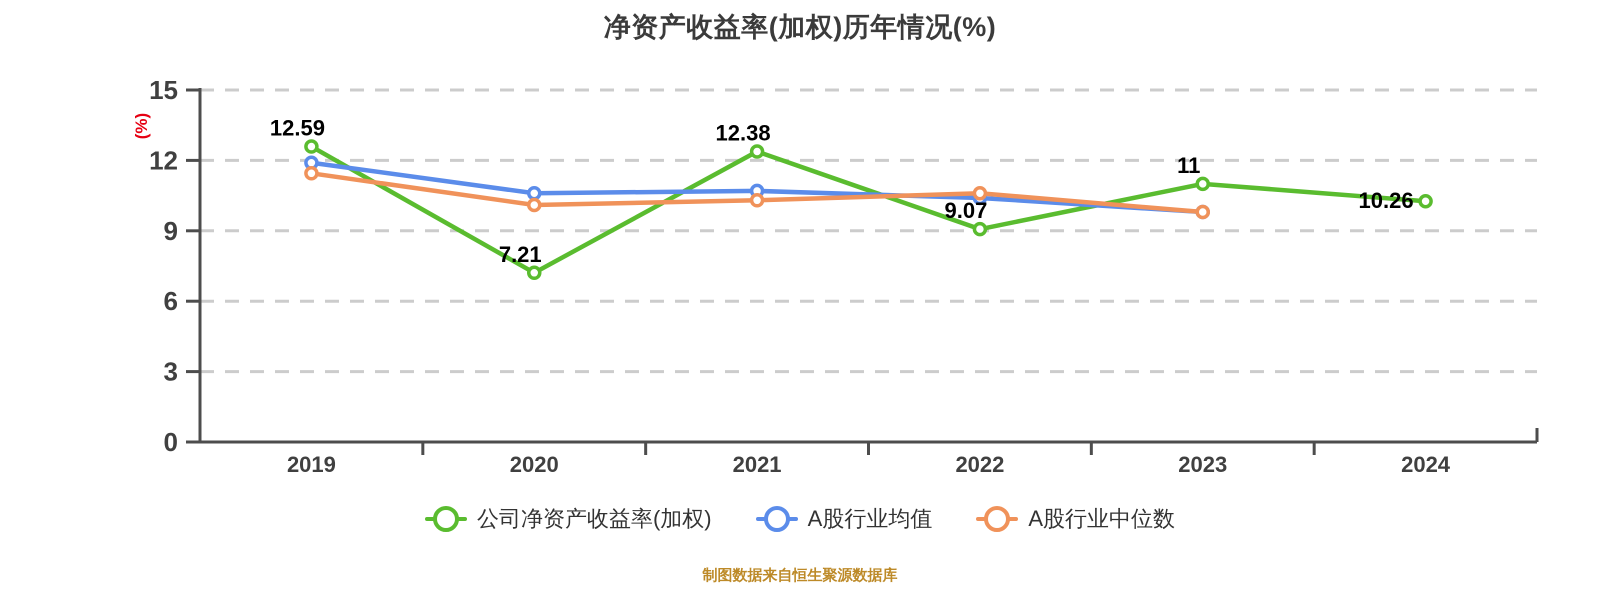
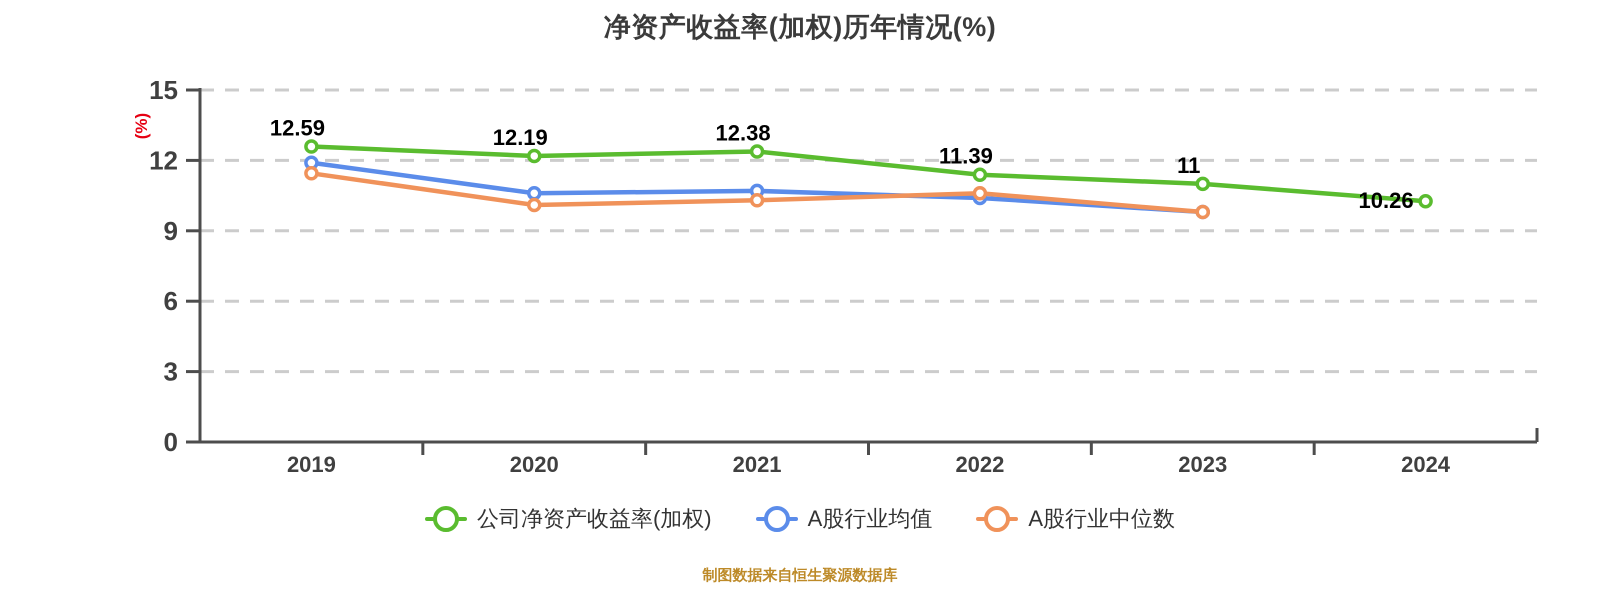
公司净资产收益率(加权)/2020: 7.21 -> 12.19
公司净资产收益率(加权)/2022: 9.07 -> 11.39
